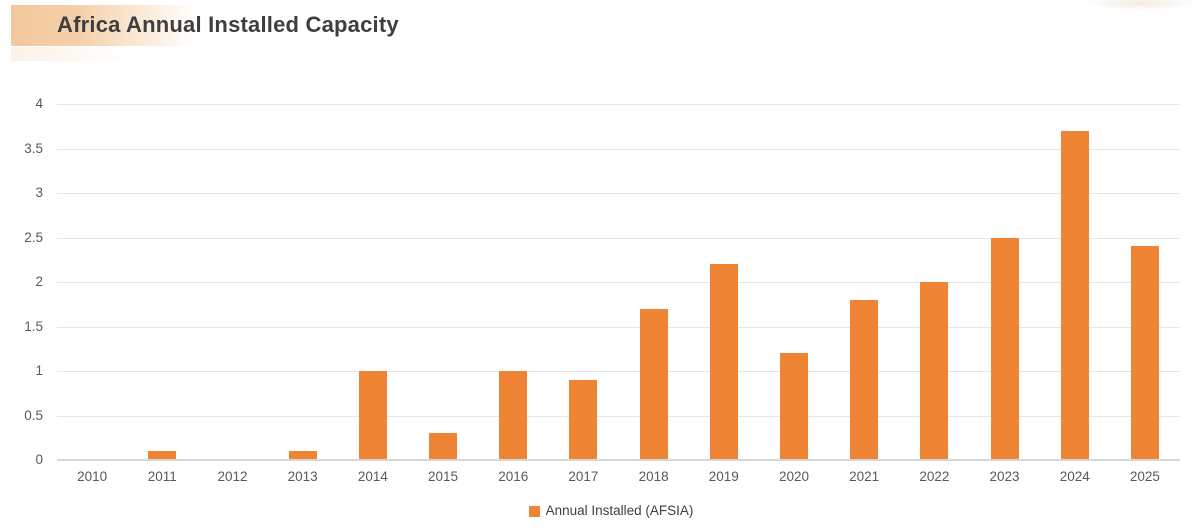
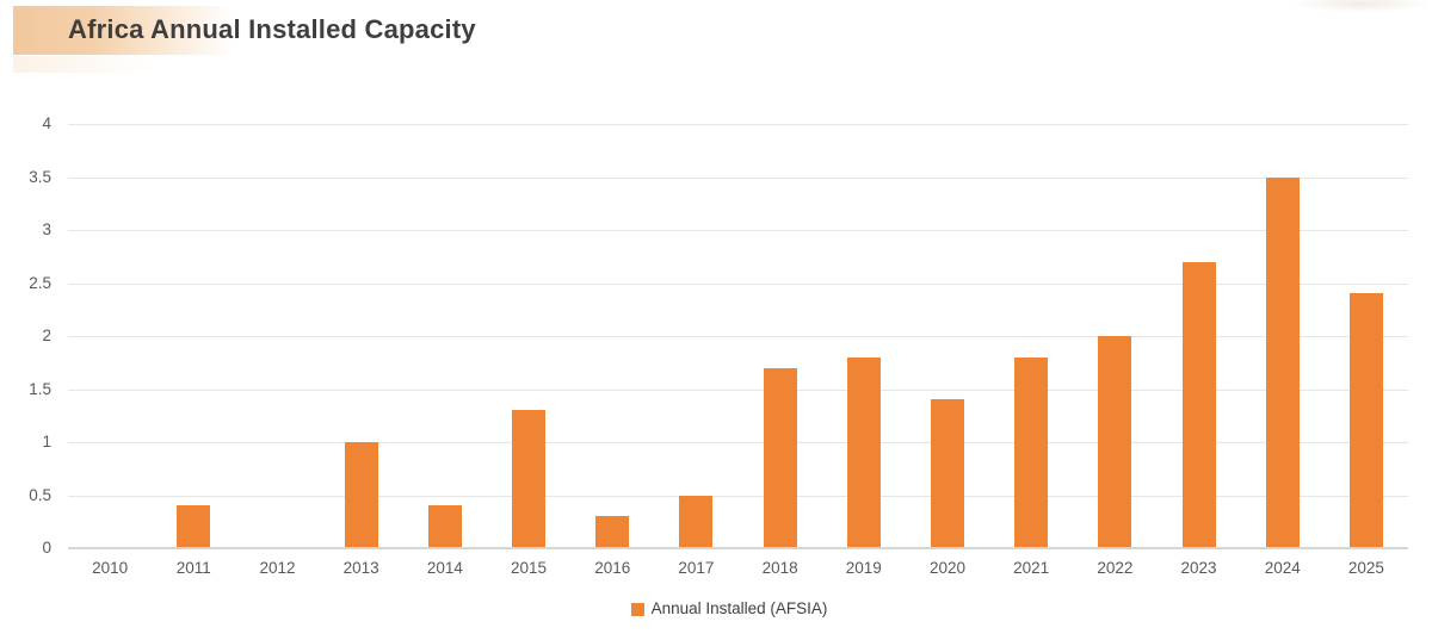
2011: 0.1 -> 0.4
2013: 0.1 -> 1.0
2014: 1.0 -> 0.4
2015: 0.3 -> 1.3
2016: 1.0 -> 0.3
2017: 0.9 -> 0.5
2019: 2.2 -> 1.8
2020: 1.2 -> 1.4
2023: 2.5 -> 2.7
2024: 3.7 -> 3.5
